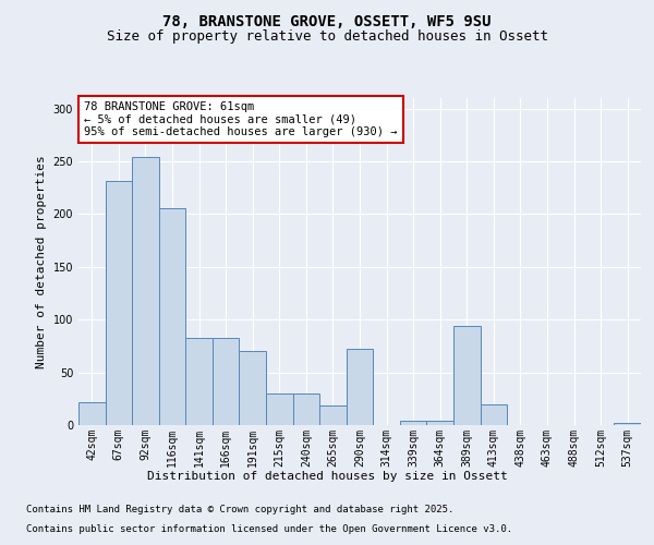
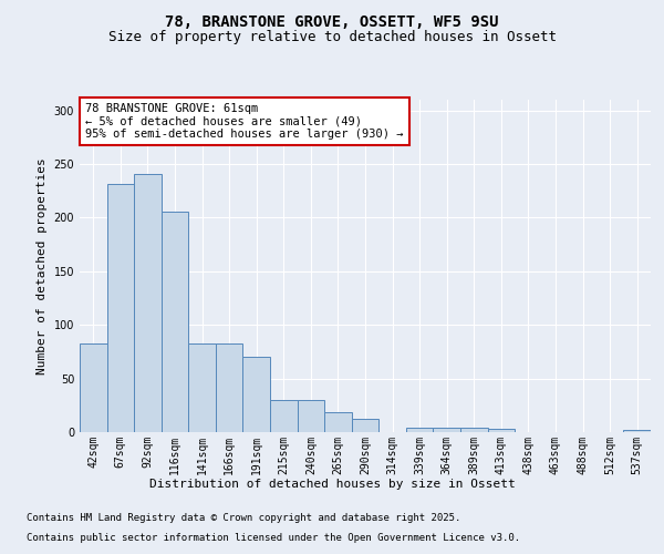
42sqm: 22 -> 83
92sqm: 254 -> 241
290sqm: 72 -> 12
389sqm: 94 -> 4
413sqm: 20 -> 3
